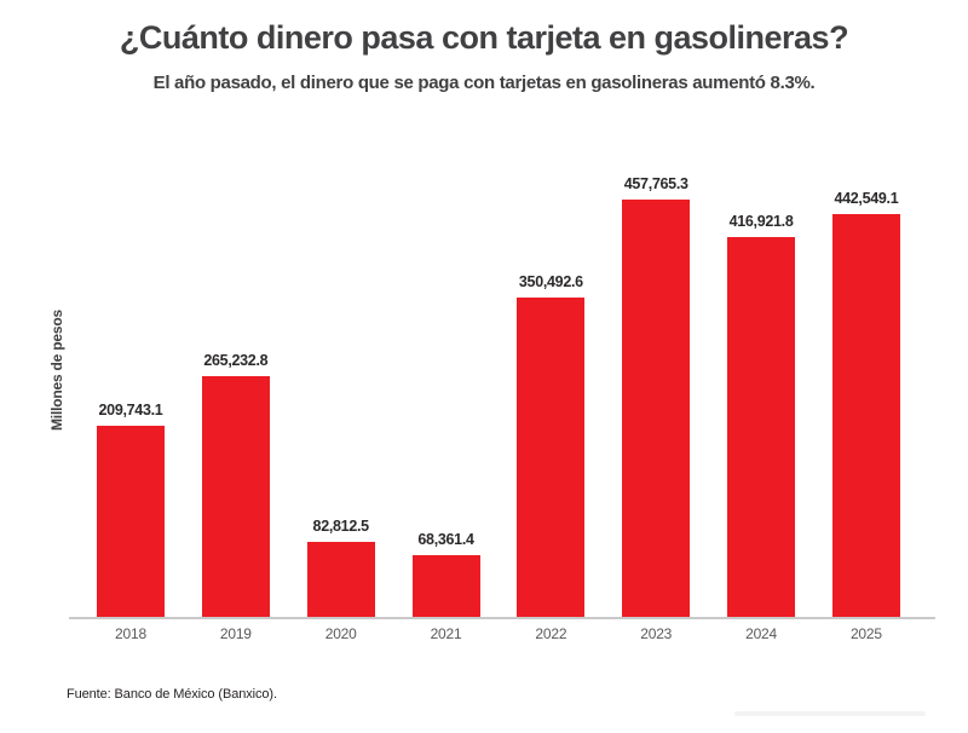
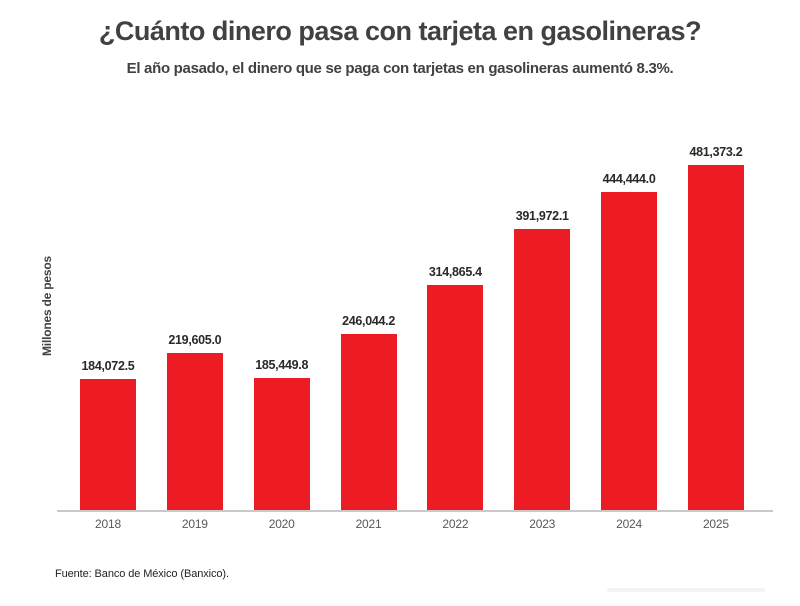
2018: 209,743.1 -> 184,072.5
2019: 265,232.8 -> 219,605.0
2020: 82,812.5 -> 185,449.8
2021: 68,361.4 -> 246,044.2
2022: 350,492.6 -> 314,865.4
2023: 457,765.3 -> 391,972.1
2024: 416,921.8 -> 444,444.0
2025: 442,549.1 -> 481,373.2
